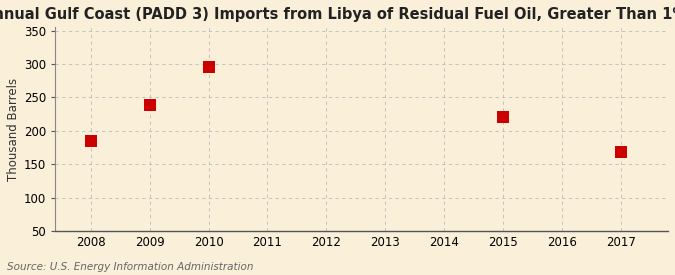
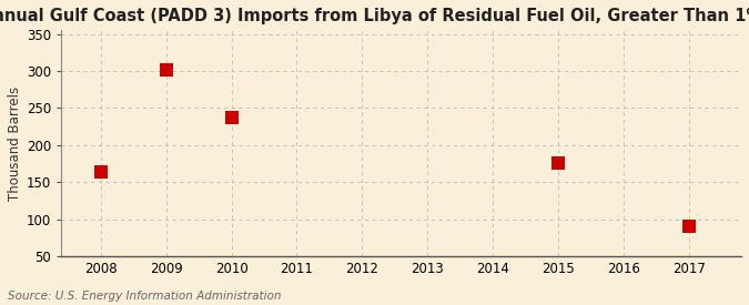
2008: 184 -> 164
2009: 238 -> 301
2010: 296 -> 237
2015: 220 -> 176
2017: 168 -> 91
